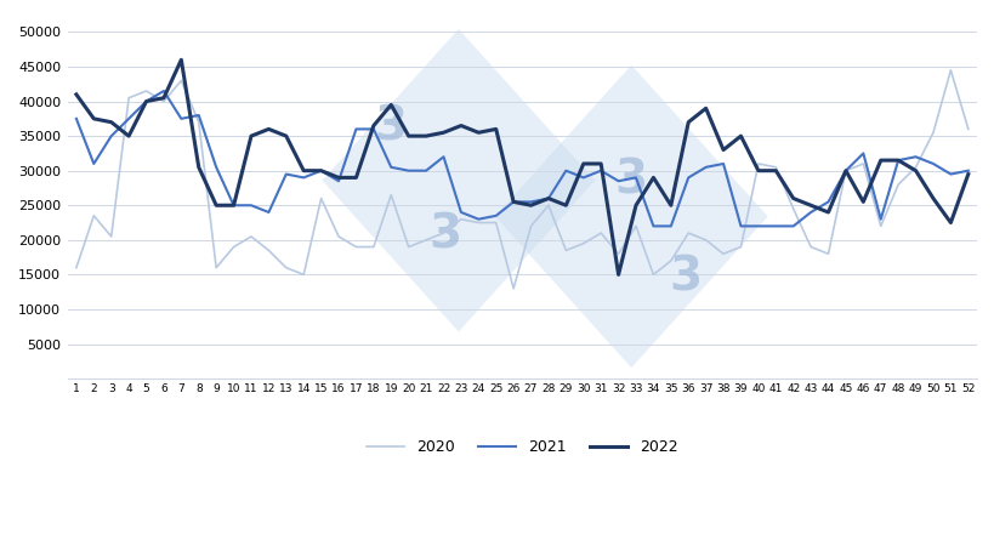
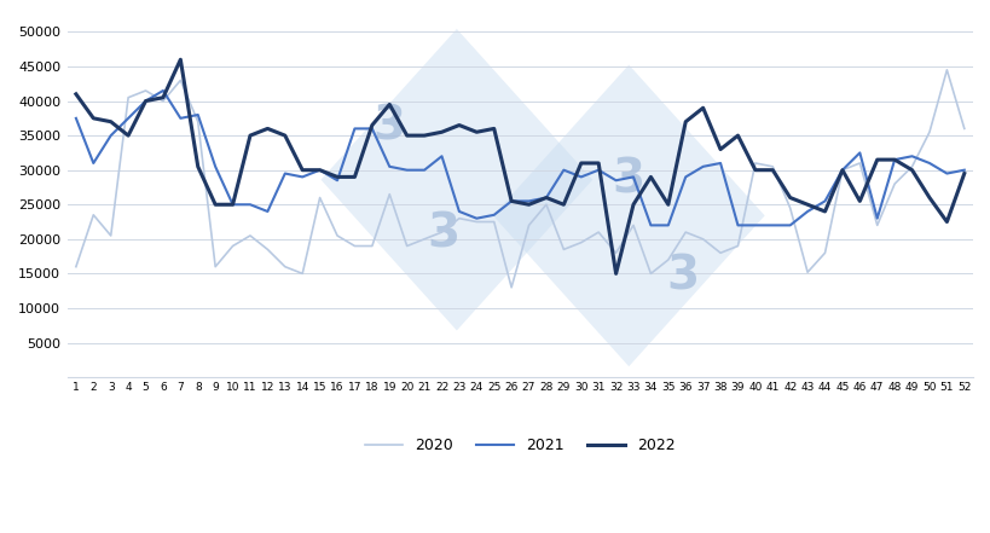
2020/43: 19000 -> 15200
